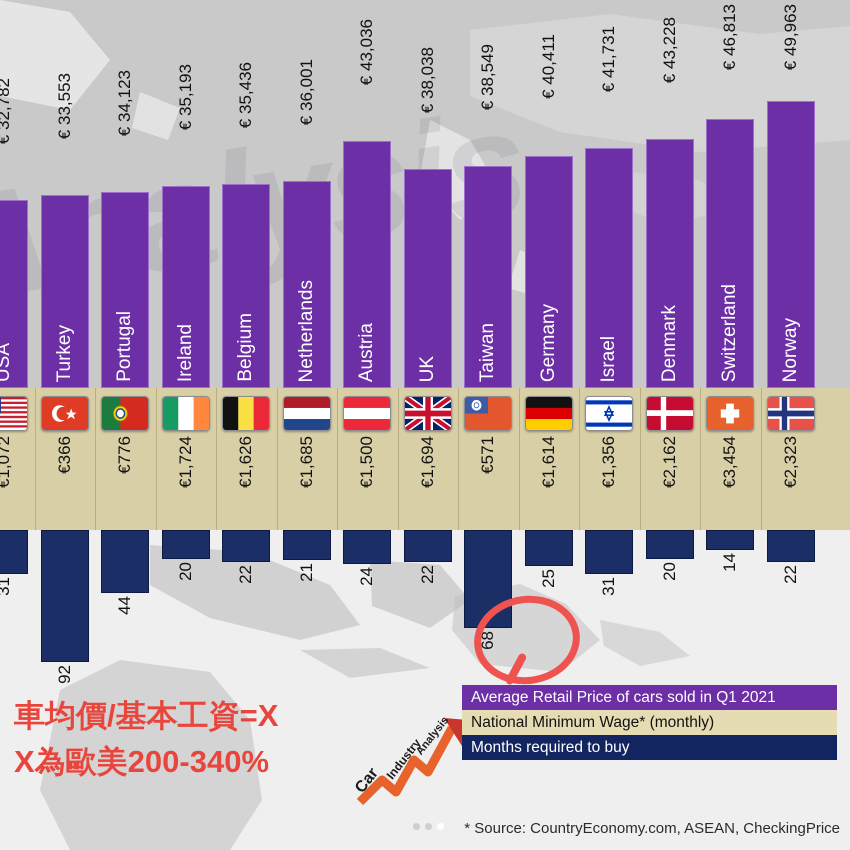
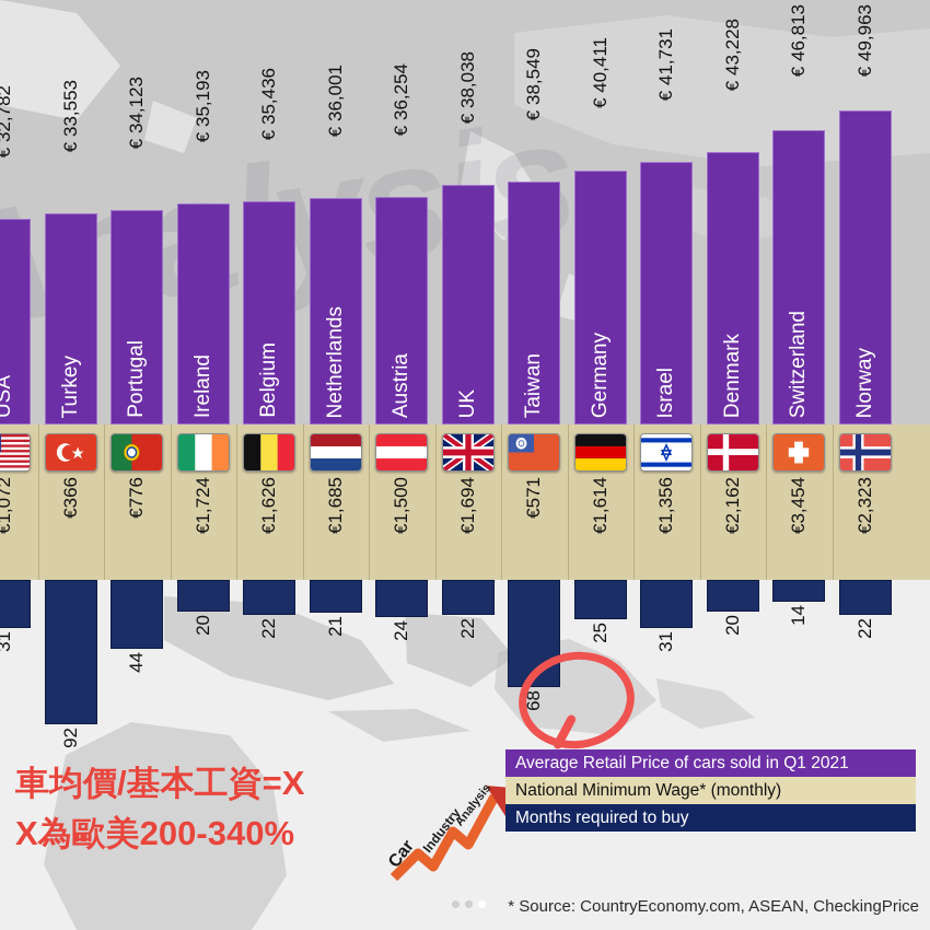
Average Retail Price of cars sold in Q1 2021/Austria: 43,036 -> 36,254
